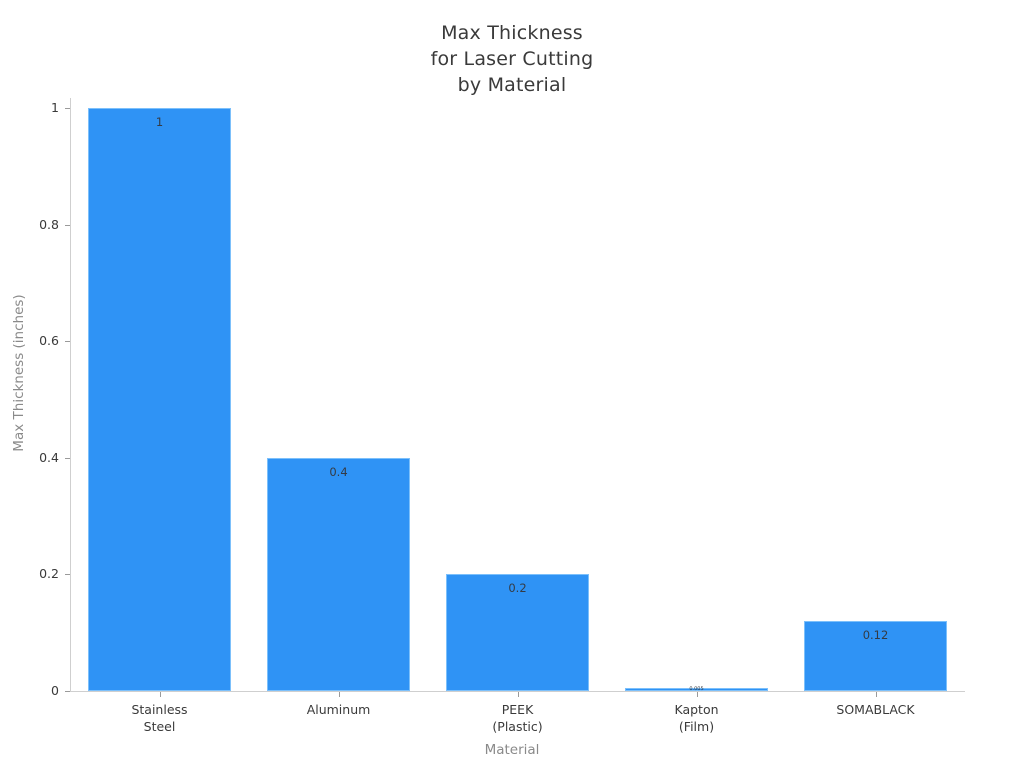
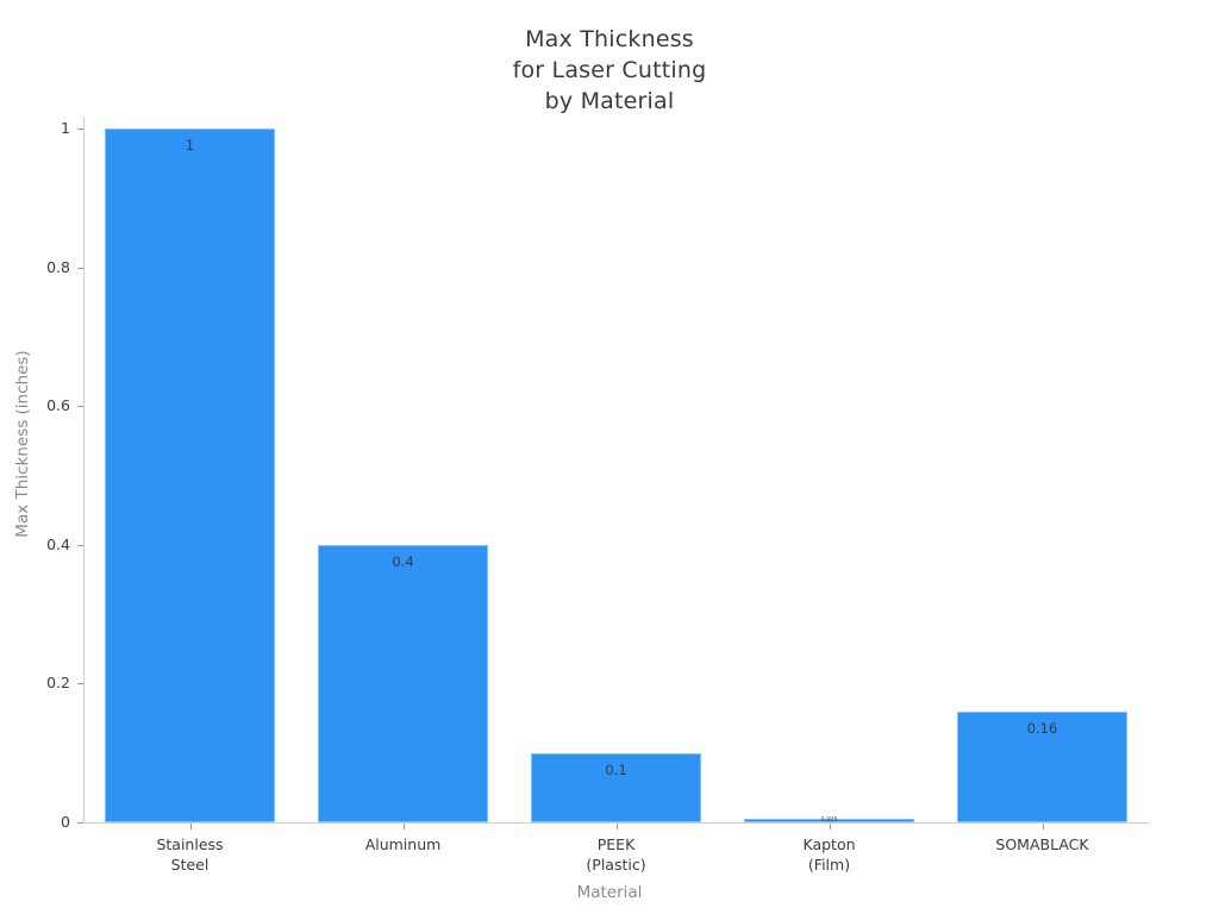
PEEK (Plastic): 0.2 -> 0.1
SOMABLACK: 0.12 -> 0.16
